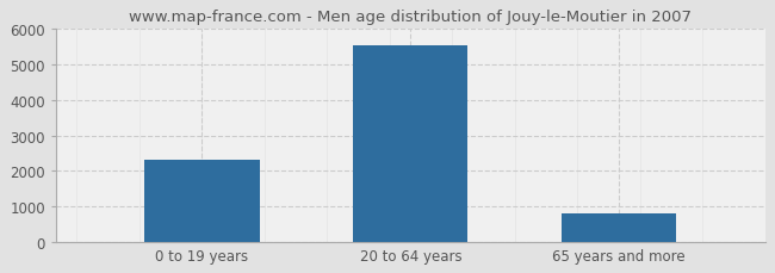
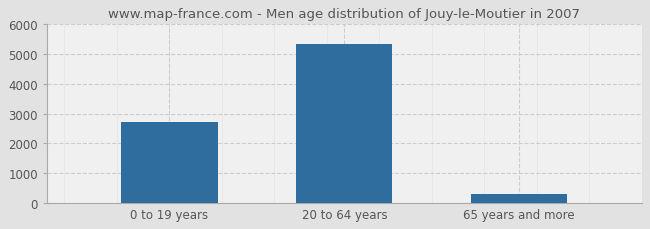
0 to 19 years: 2300 -> 2700
20 to 64 years: 5550 -> 5350
65 years and more: 800 -> 300
